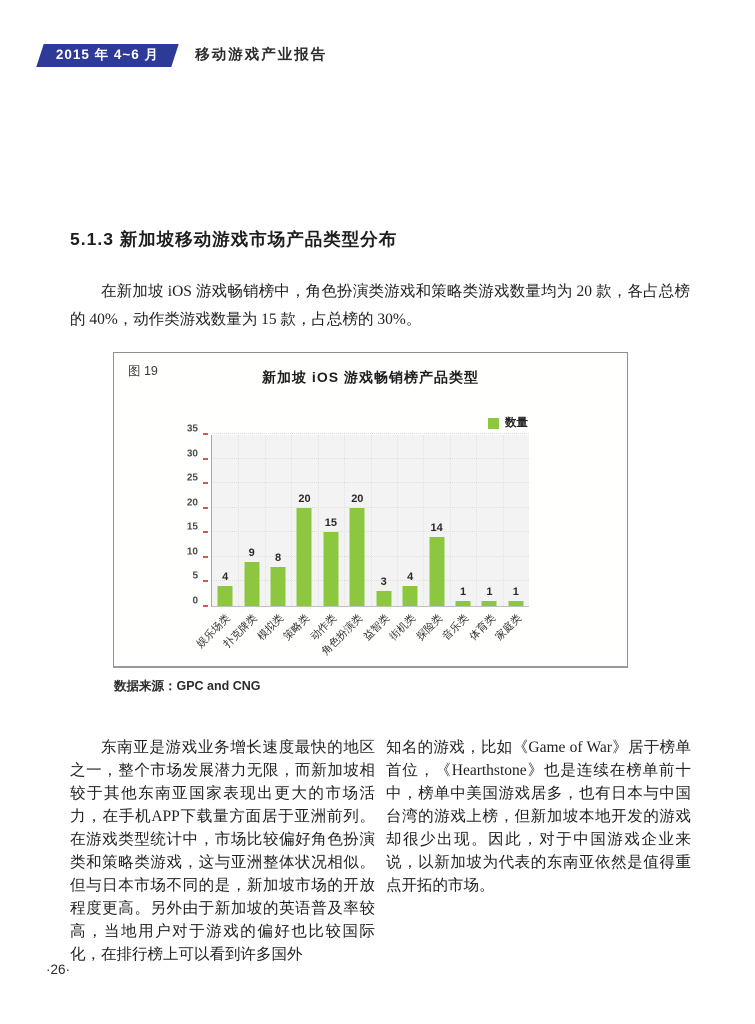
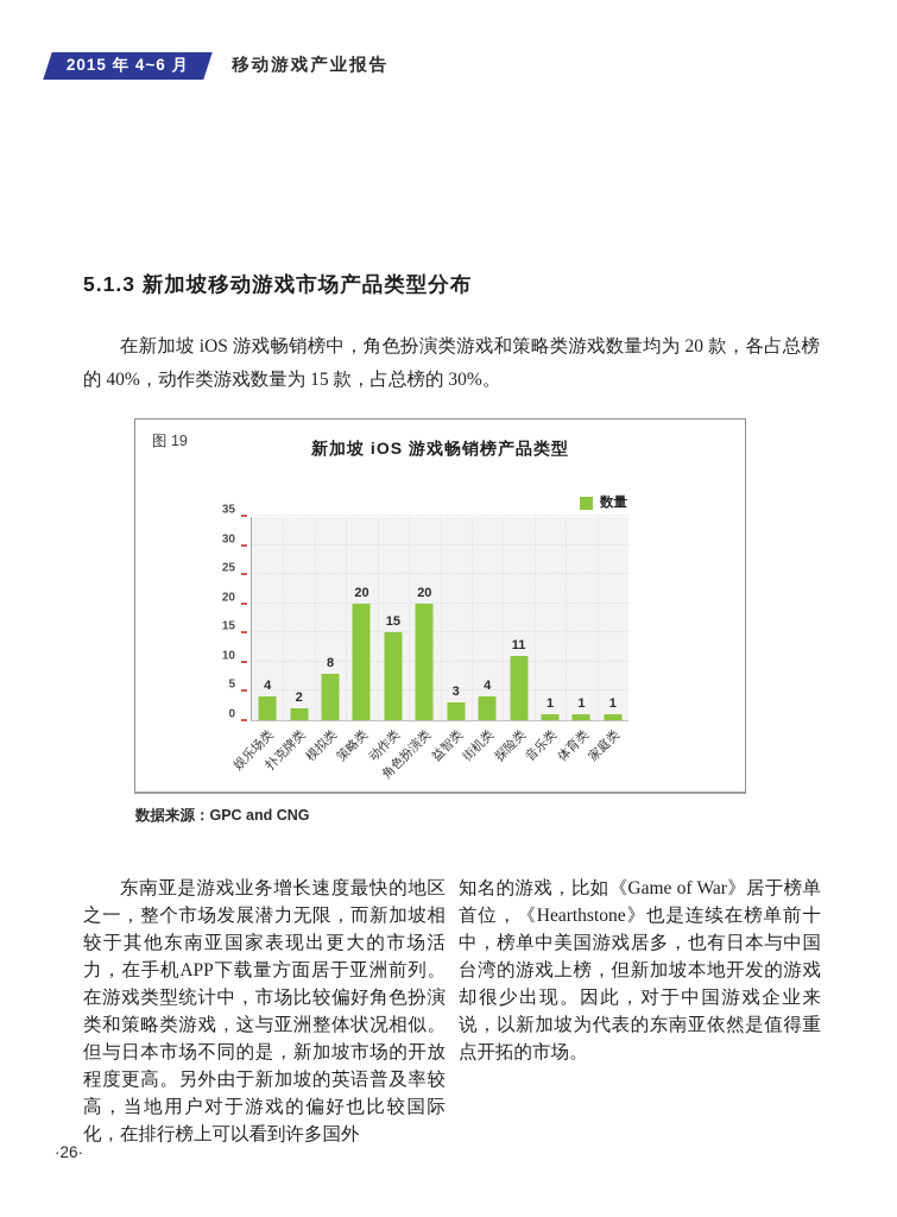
扑克牌类: 9 -> 2
探险类: 14 -> 11
